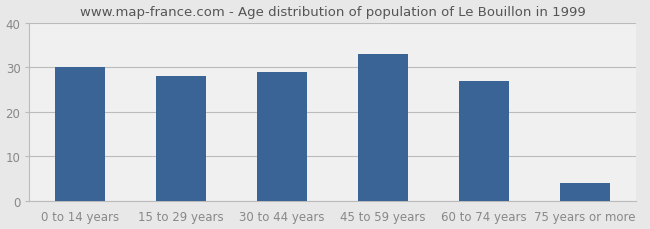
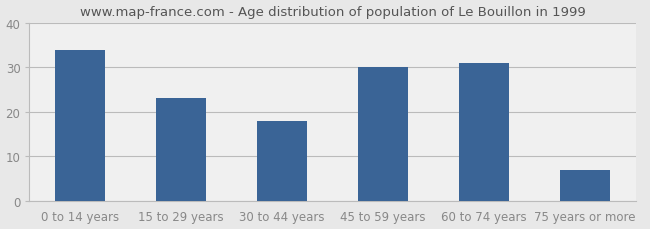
0 to 14 years: 30 -> 34
15 to 29 years: 28 -> 23
30 to 44 years: 29 -> 18
45 to 59 years: 33 -> 30
60 to 74 years: 27 -> 31
75 years or more: 4 -> 7
